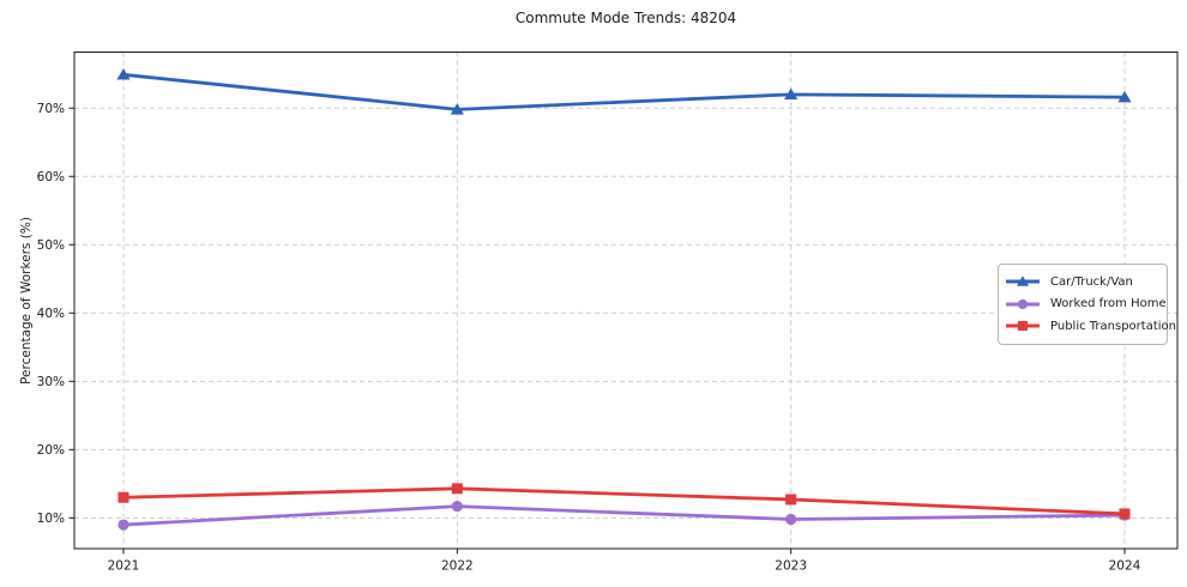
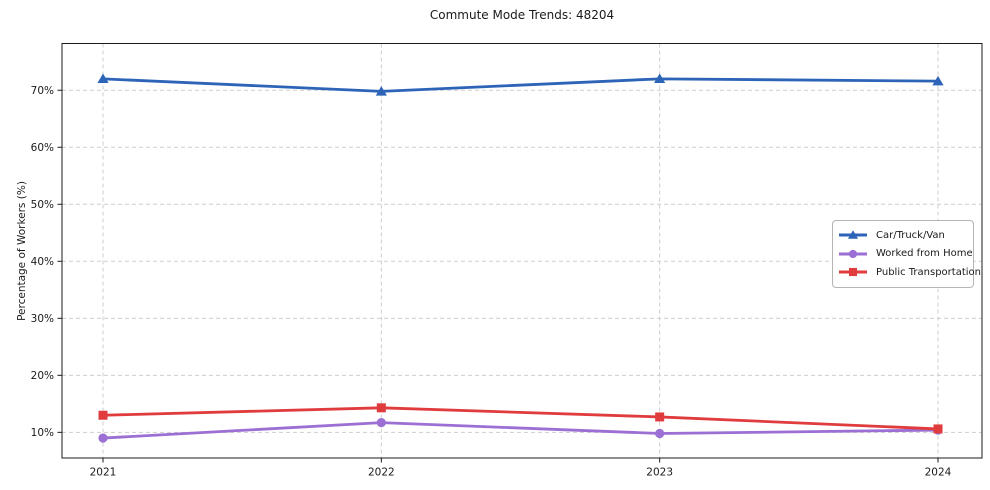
Car/Truck/Van/2021: 75% -> 72%
